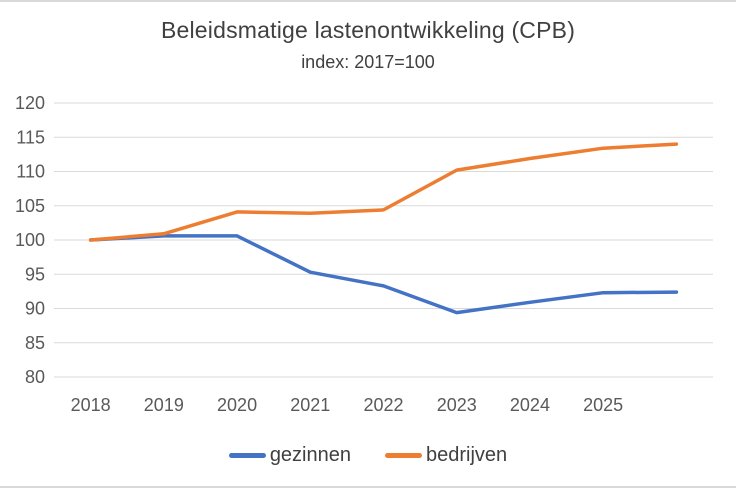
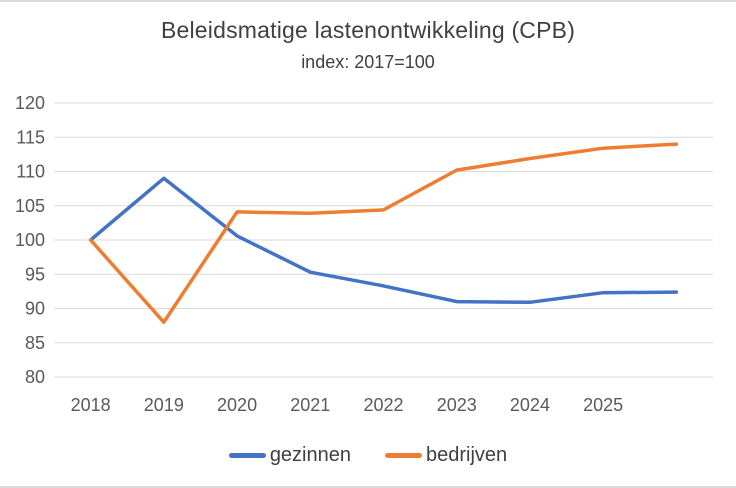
gezinnen/2019: 101 -> 109
bedrijven/2019: 101 -> 88
gezinnen/2023: 89 -> 91
